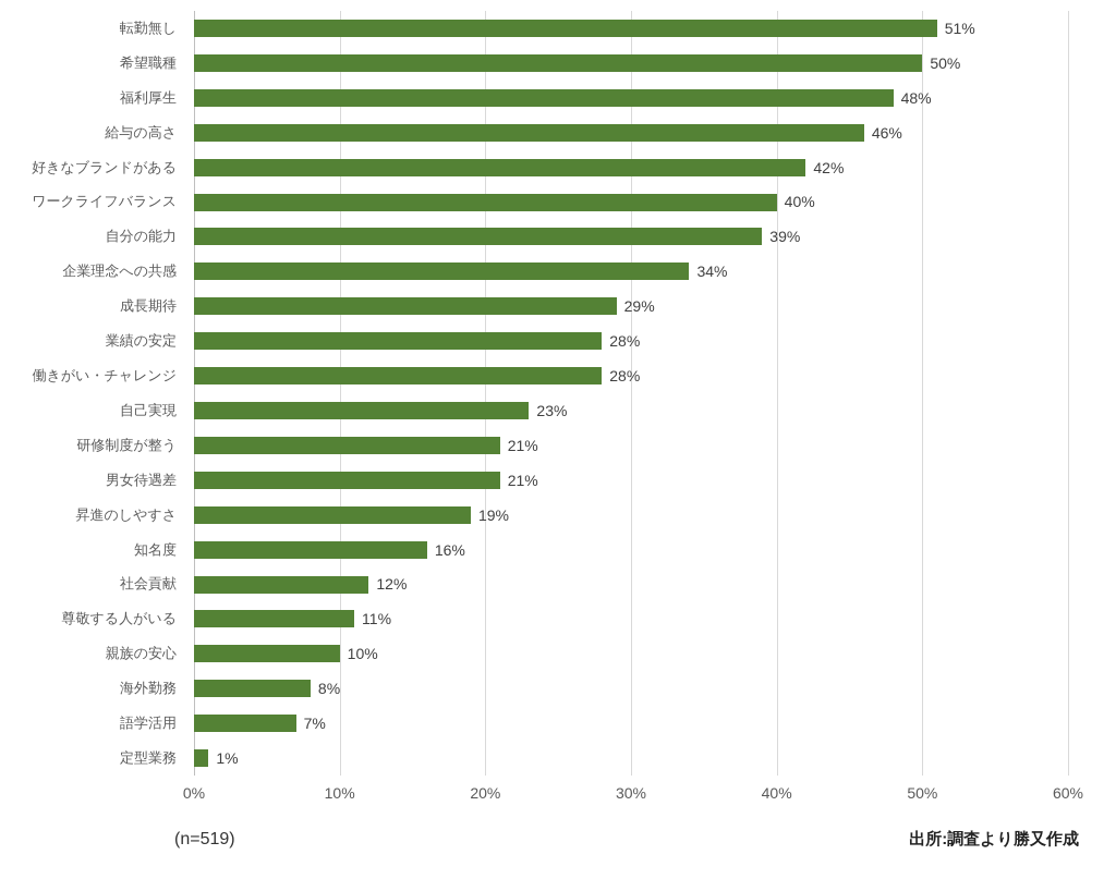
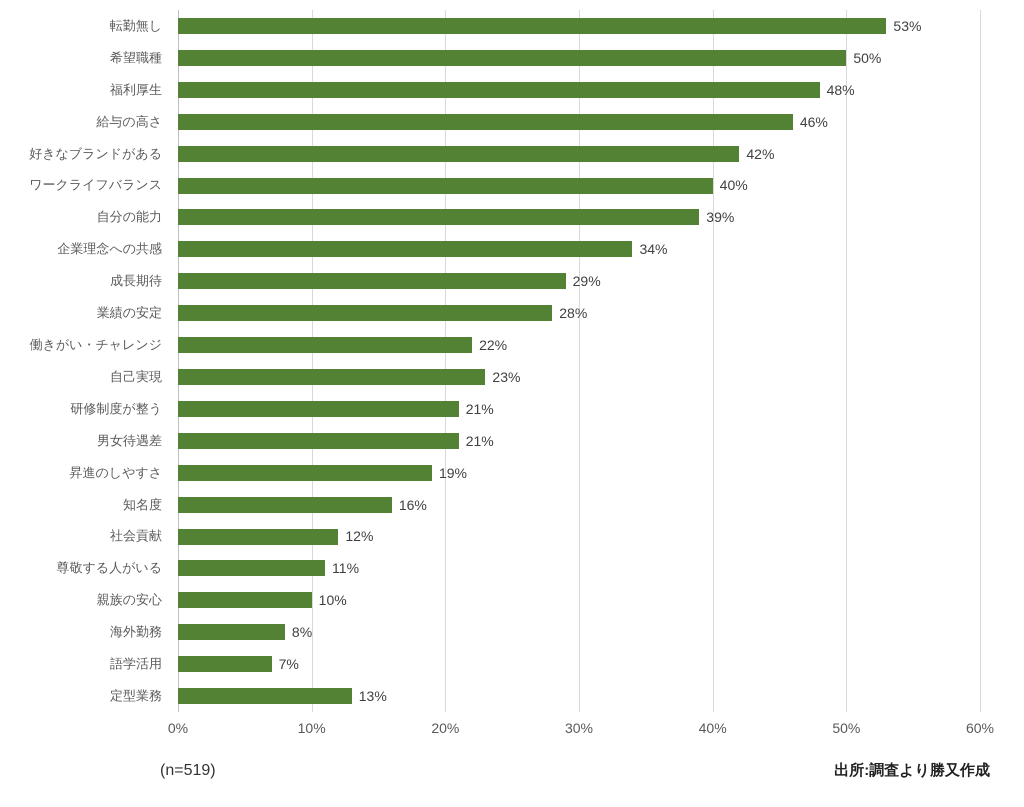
転勤無し: 51% -> 53%
働きがい・チャレンジ: 28% -> 22%
定型業務: 1% -> 13%
